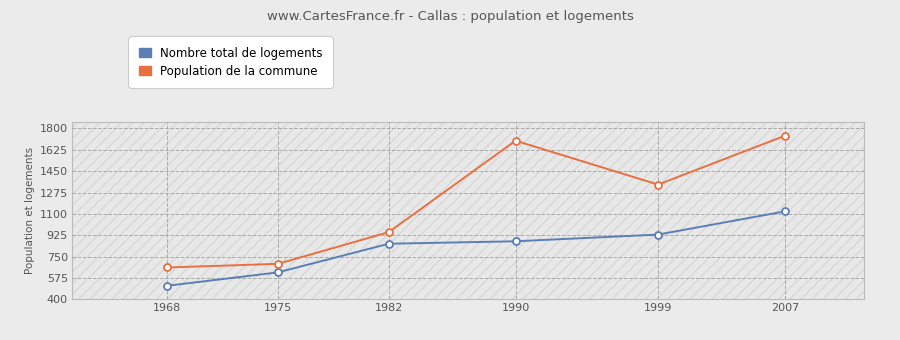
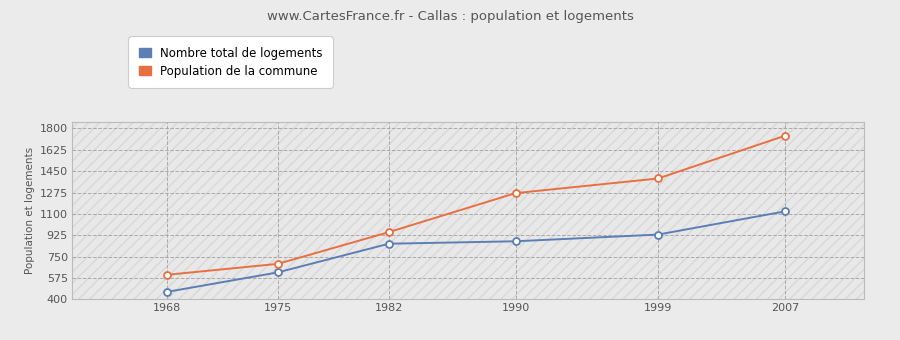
Nombre total de logements/1968: 510 -> 460
Population de la commune/1968: 660 -> 600
Population de la commune/1990: 1700 -> 1270
Population de la commune/1999: 1340 -> 1390
